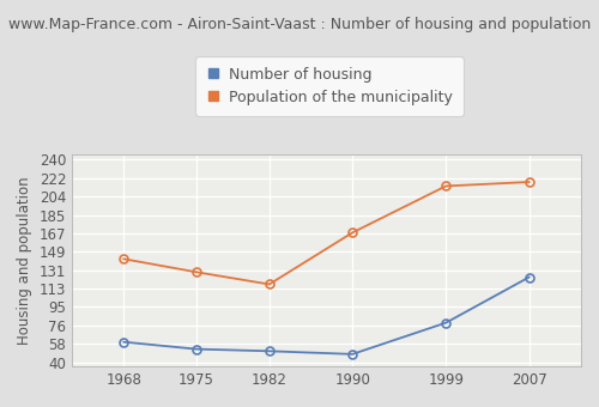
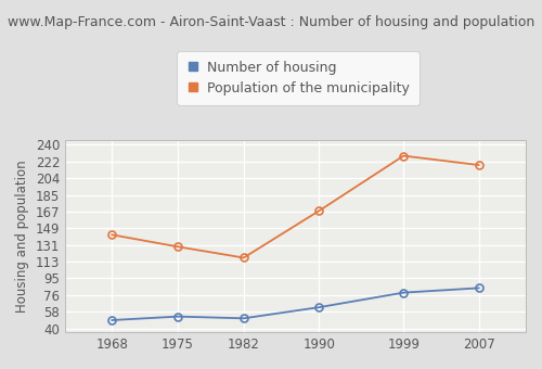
Number of housing/1968: 60 -> 49
Number of housing/1990: 48 -> 63
Population of the municipality/1999: 214 -> 228
Number of housing/2007: 124 -> 84
